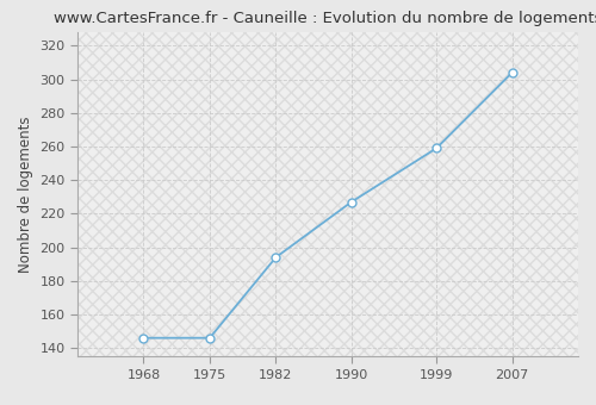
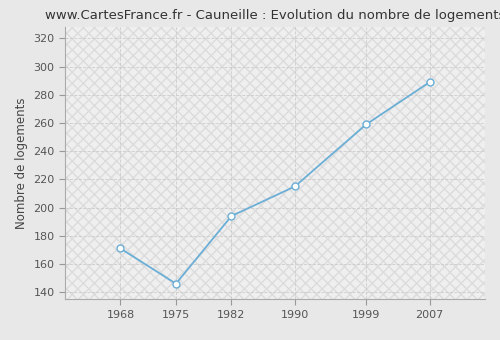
1968: 146 -> 171
1990: 227 -> 215
2007: 304 -> 289
